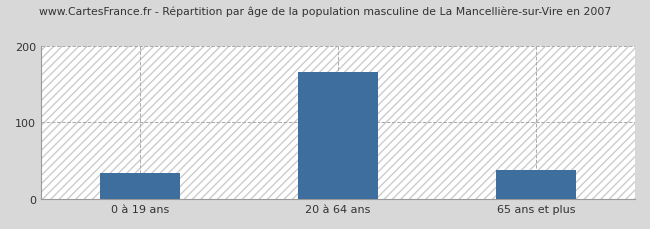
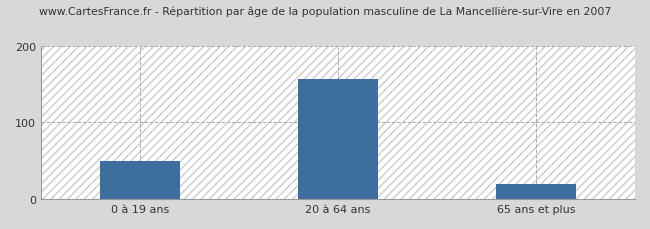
0 à 19 ans: 34 -> 50
20 à 64 ans: 166 -> 157
65 ans et plus: 38 -> 20
